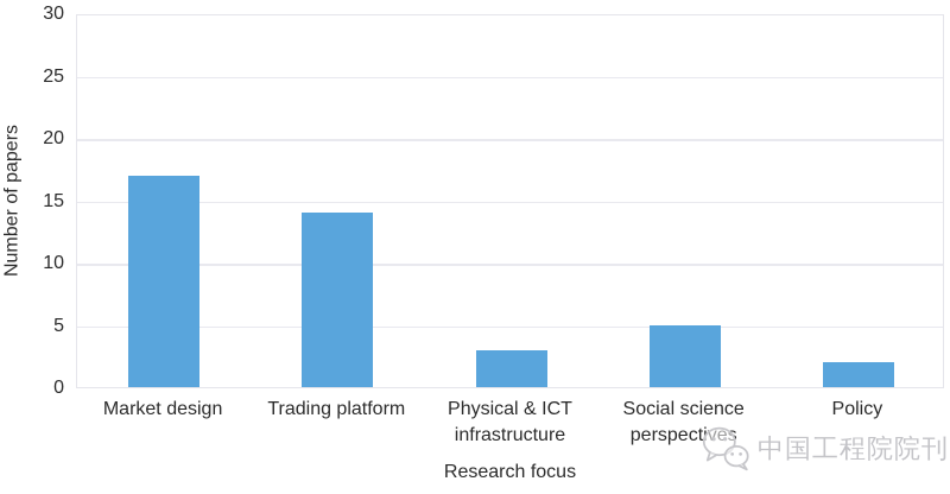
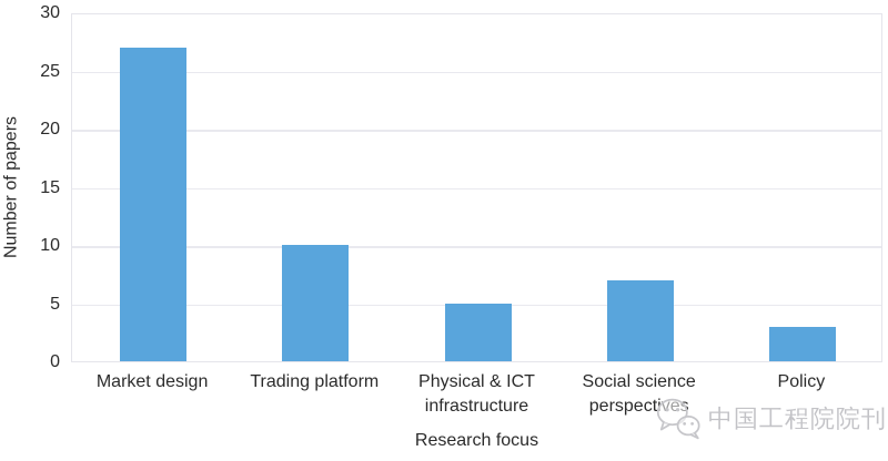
Market design: 17 -> 27
Trading platform: 14 -> 10
Physical & ICT infrastructure: 3 -> 5
Social science perspectives: 5 -> 7
Policy: 2 -> 3
